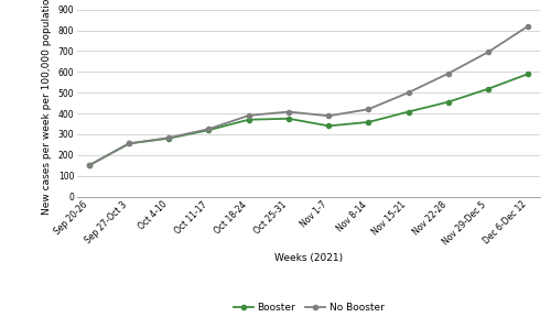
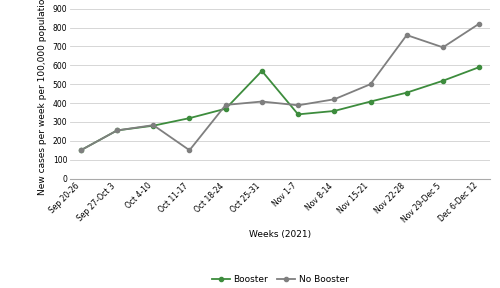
No Booster/Oct 11-17: 320 -> 150
Booster/Oct 25-31: 380 -> 570
No Booster/Nov 22-28: 590 -> 760
